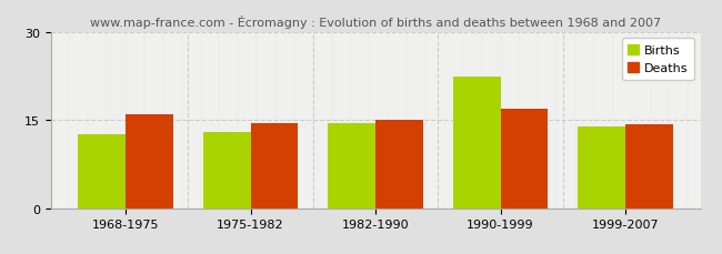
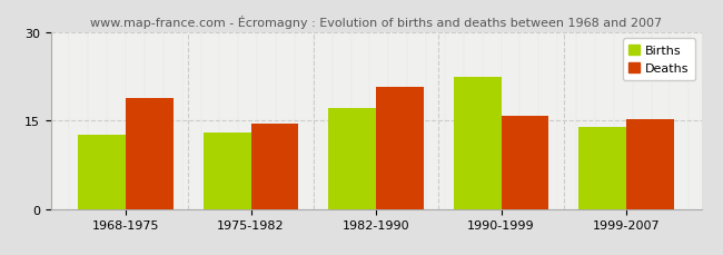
Deaths/1968-1975: 16.0 -> 18.8
Births/1982-1990: 14.5 -> 17.2
Deaths/1982-1990: 15.0 -> 20.8
Deaths/1990-1999: 17.0 -> 15.8
Deaths/1999-2007: 14.2 -> 15.2
